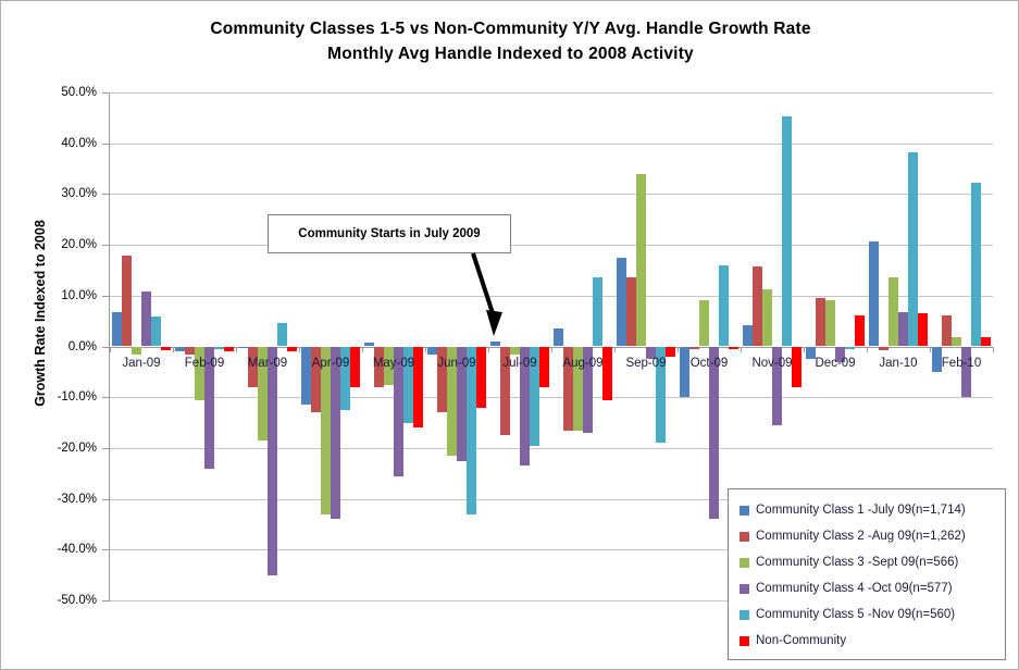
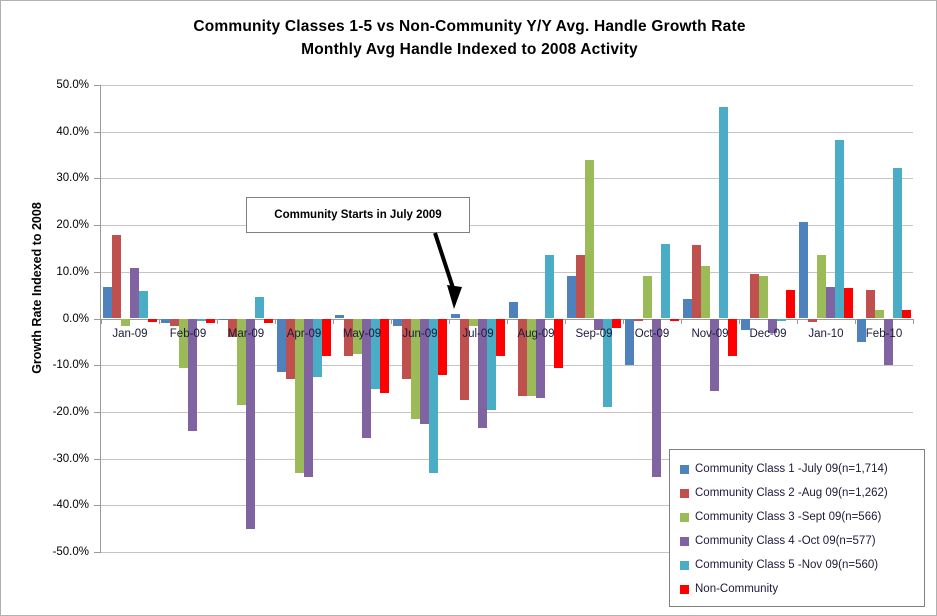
Community Class 2 -Aug 09(n=1,262)/Mar-09: -8% -> -4%
Community Class 1 -July 09(n=1,714)/Sep-09: 18% -> 9%
